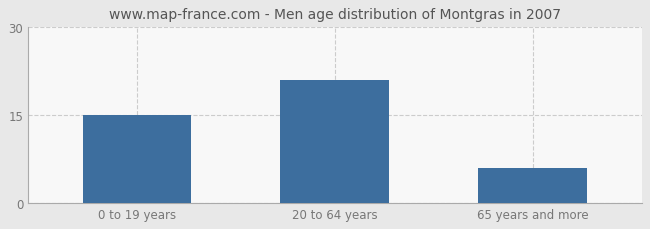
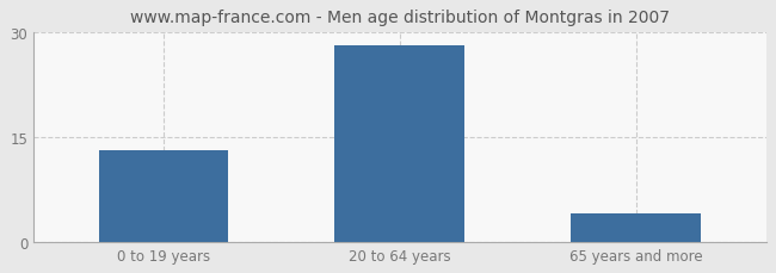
0 to 19 years: 15 -> 13
20 to 64 years: 21 -> 28
65 years and more: 6 -> 4
